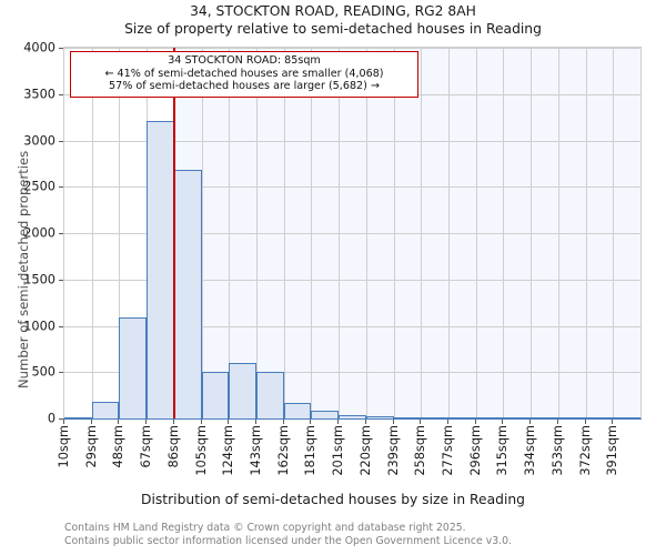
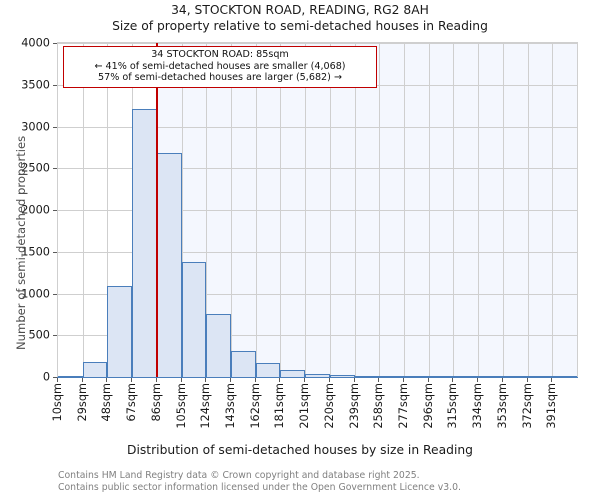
105sqm: 500 -> 1400
124sqm: 600 -> 800
143sqm: 500 -> 300
